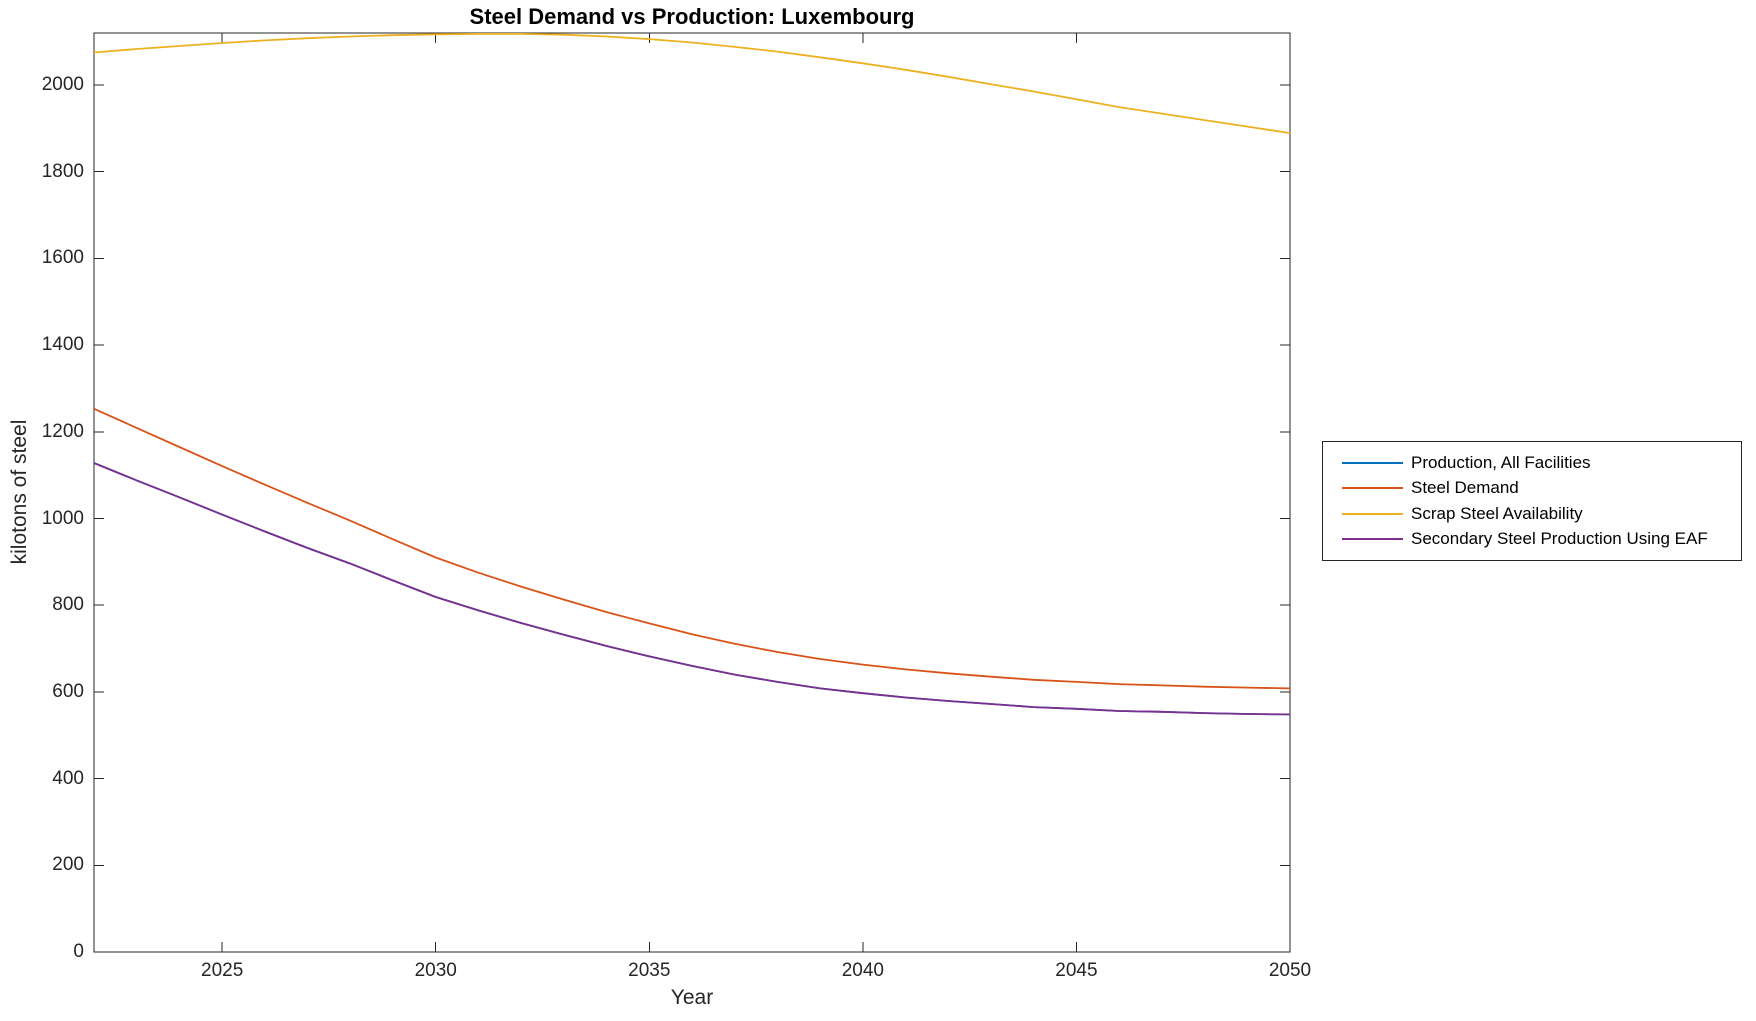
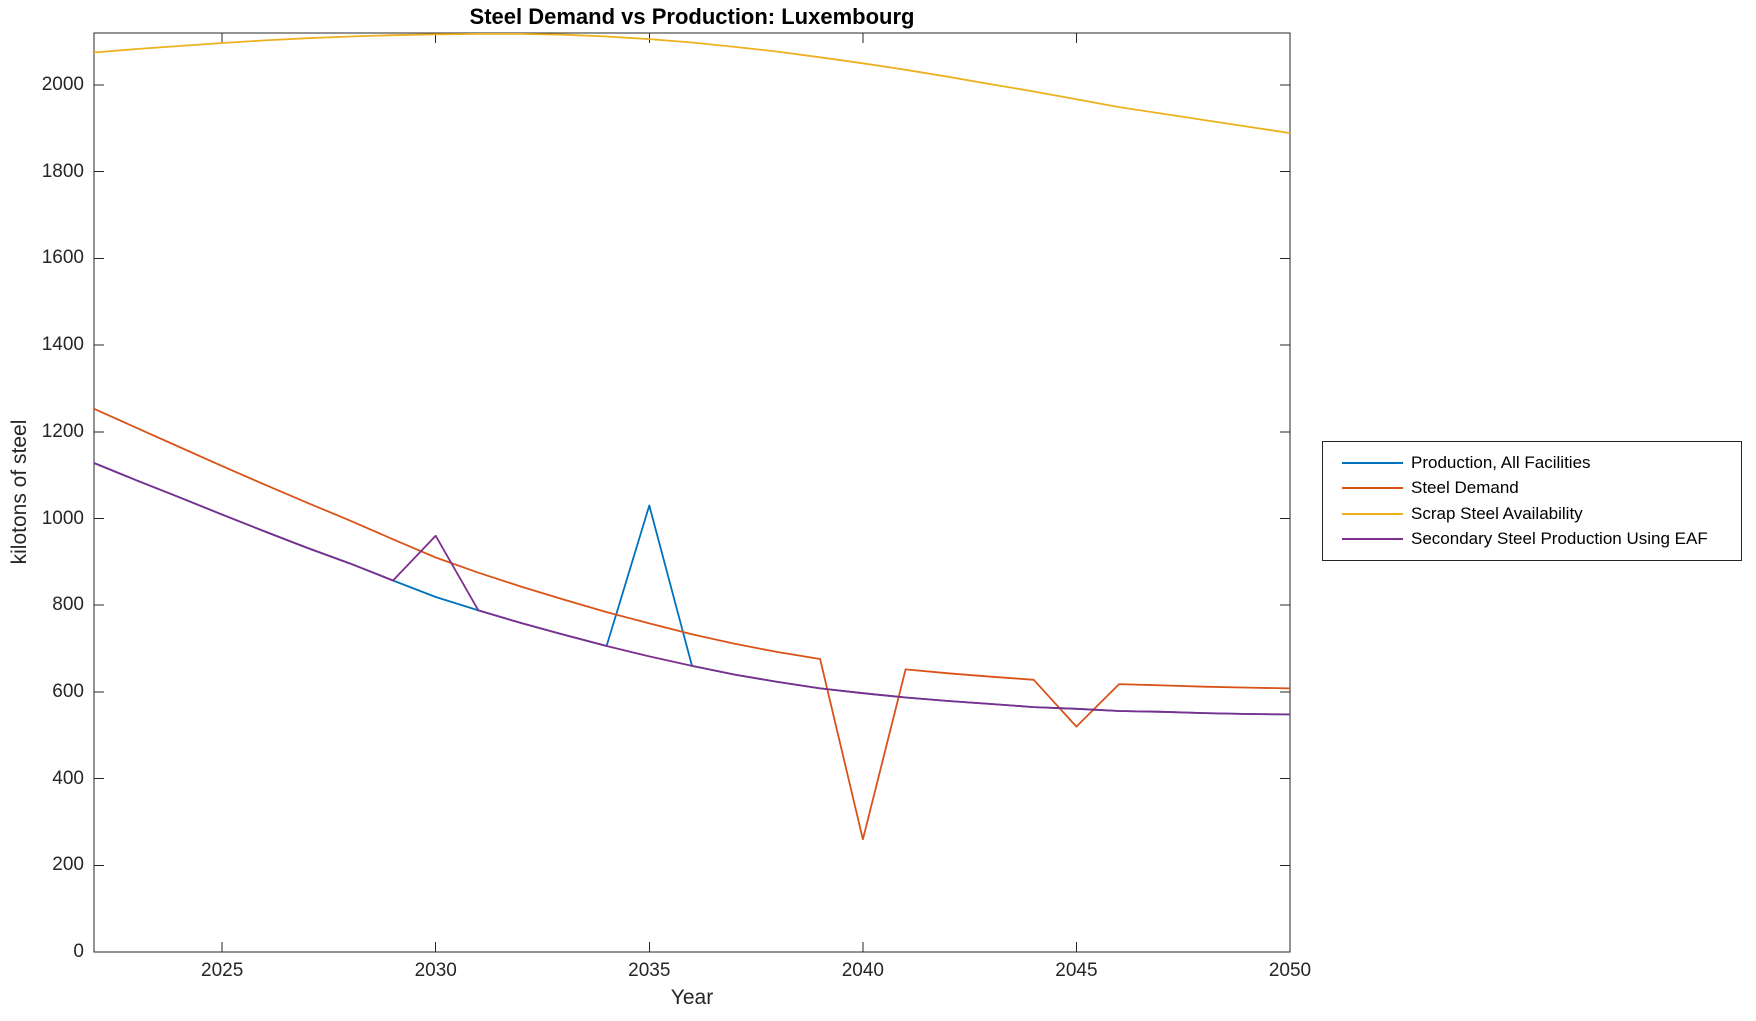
Secondary Steel Production Using EAF/2030: 820 -> 960
Production, All Facilities/2035: 680 -> 1030
Steel Demand/2040: 660 -> 260
Steel Demand/2045: 620 -> 520
